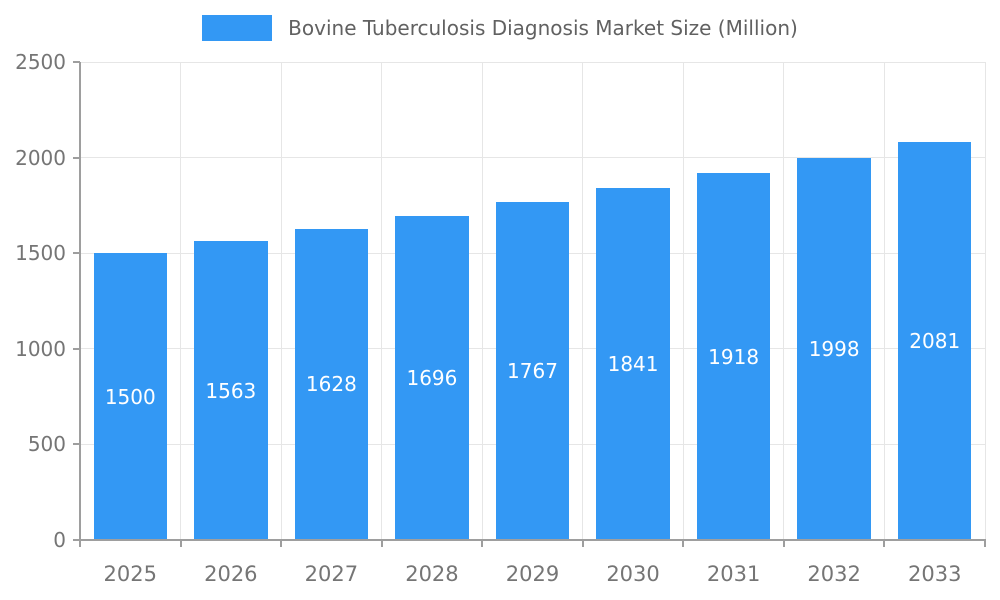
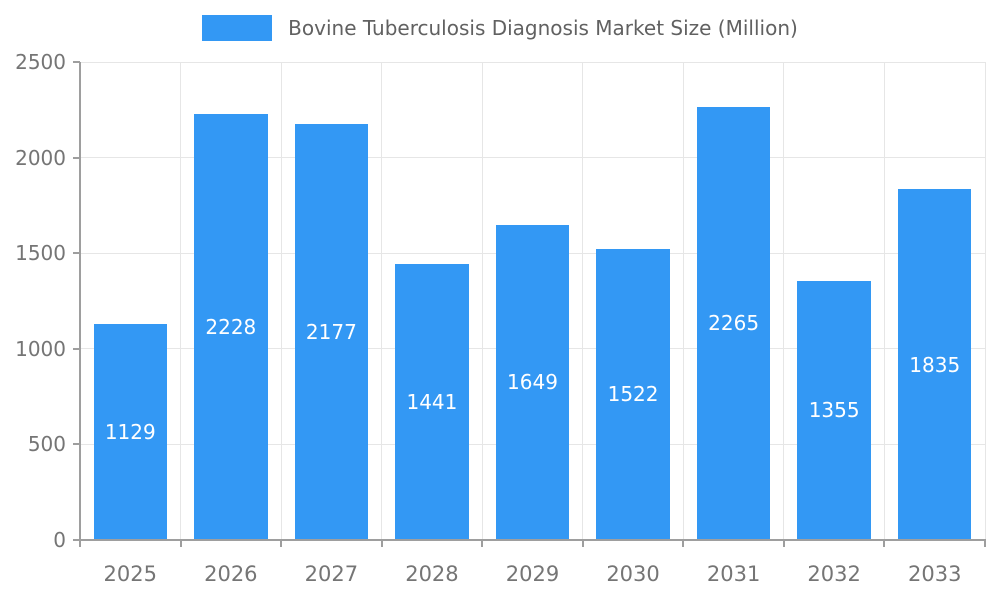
2025: 1500 -> 1129
2026: 1563 -> 2228
2027: 1628 -> 2177
2028: 1696 -> 1441
2029: 1767 -> 1649
2030: 1841 -> 1522
2031: 1918 -> 2265
2032: 1998 -> 1355
2033: 2081 -> 1835
